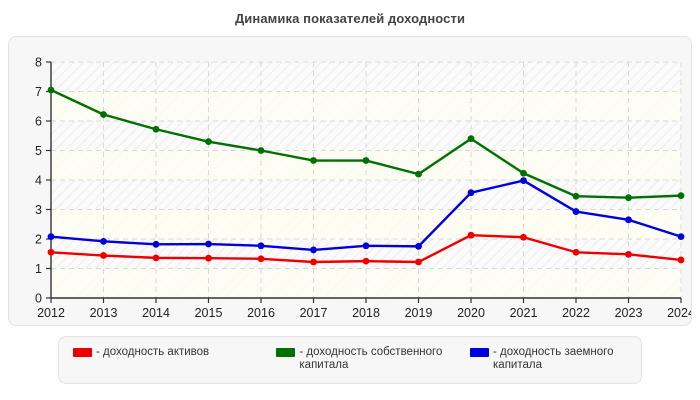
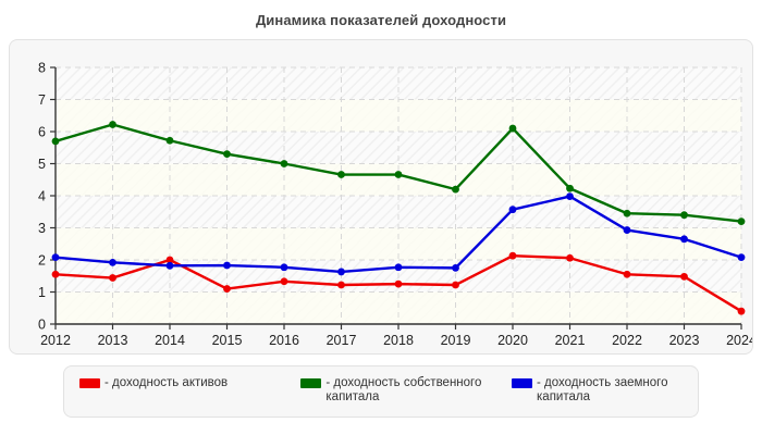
- доходность собственного капитала/2012: 7.0 -> 5.7
- доходность активов/2014: 1.4 -> 2.0
- доходность активов/2015: 1.4 -> 1.1
- доходность собственного капитала/2020: 5.4 -> 6.1
- доходность активов/2024: 1.3 -> 0.4
- доходность собственного капитала/2024: 3.5 -> 3.2
